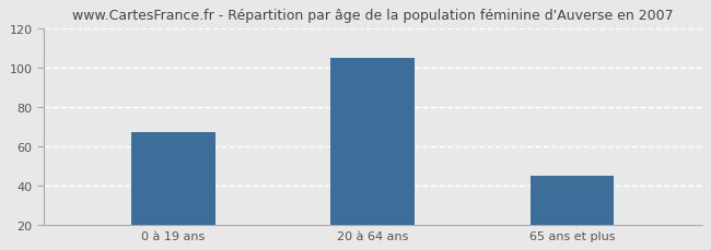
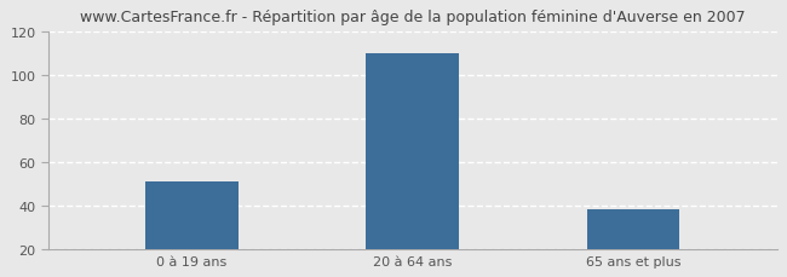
0 à 19 ans: 67 -> 51
20 à 64 ans: 105 -> 110
65 ans et plus: 45 -> 38
